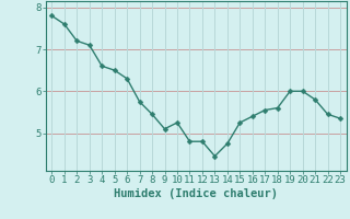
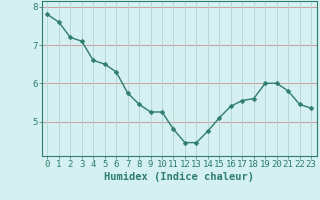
9: 5.10 -> 5.25
12: 4.80 -> 4.45
15: 5.25 -> 5.10
